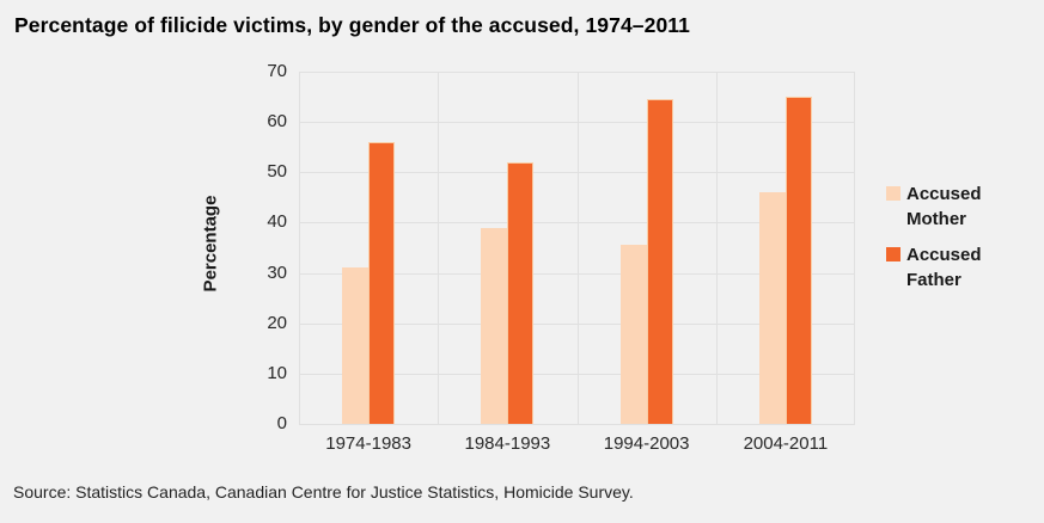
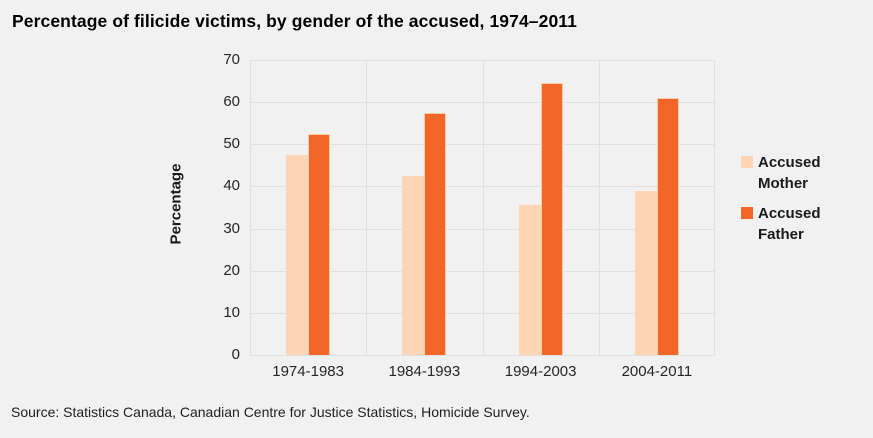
Accused Mother/1974-1983: 31 -> 48
Accused Father/1974-1983: 56 -> 52
Accused Mother/1984-1993: 39 -> 42
Accused Father/1984-1993: 52 -> 58
Accused Mother/2004-2011: 46 -> 39
Accused Father/2004-2011: 65 -> 61
